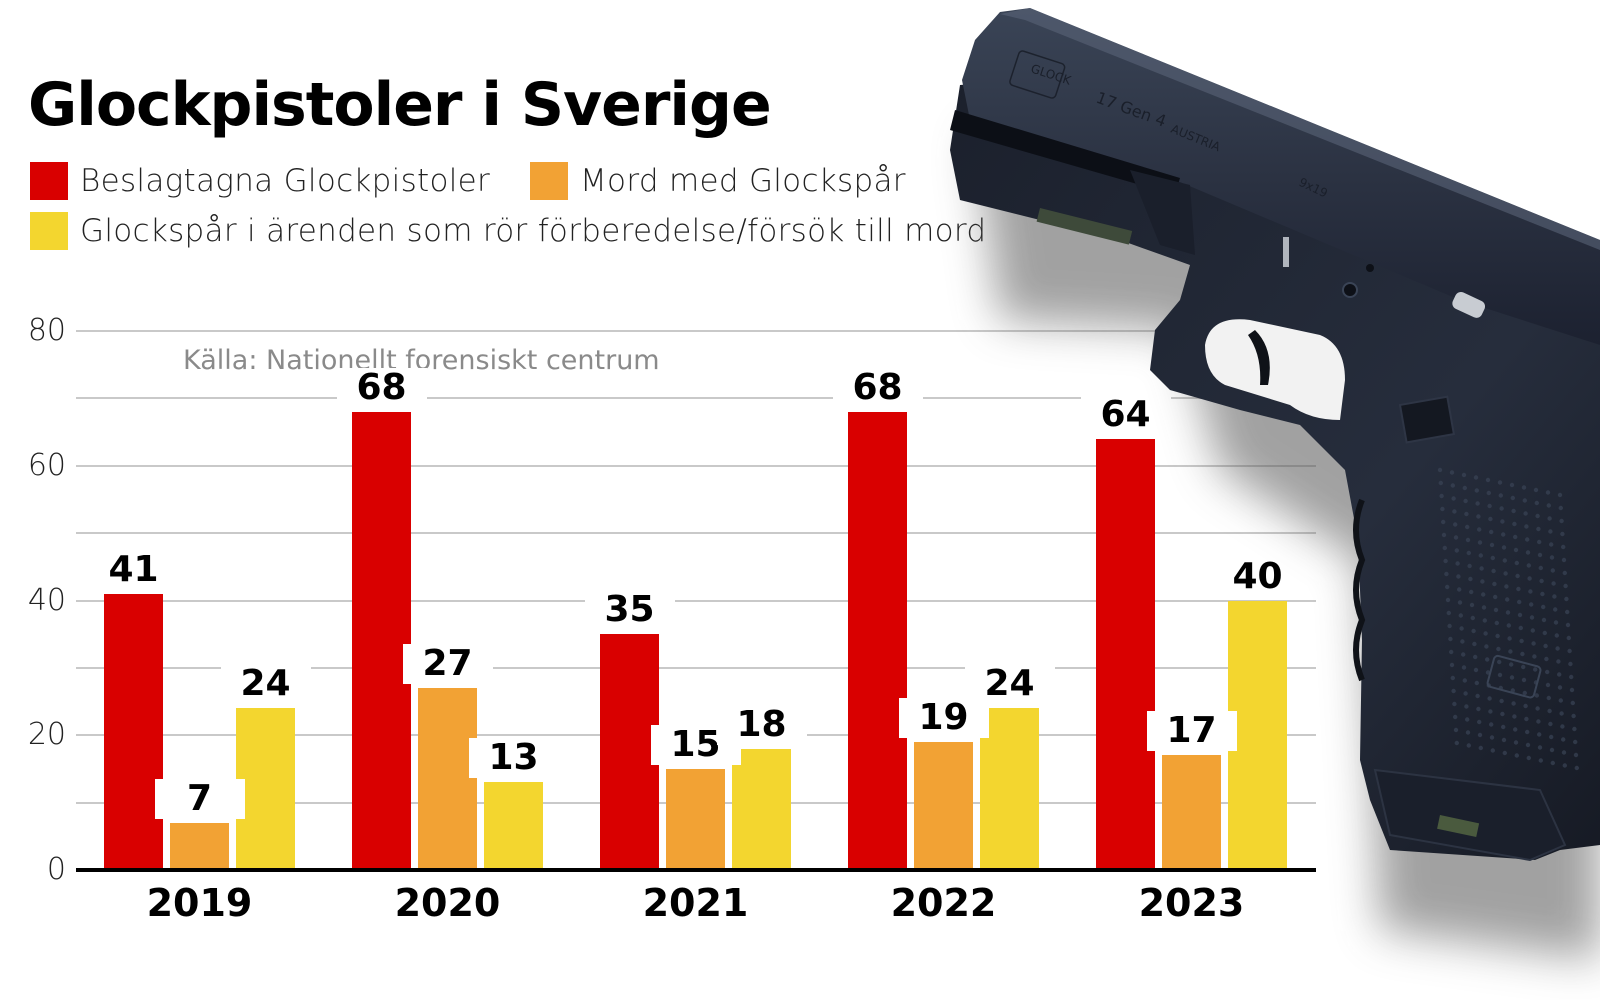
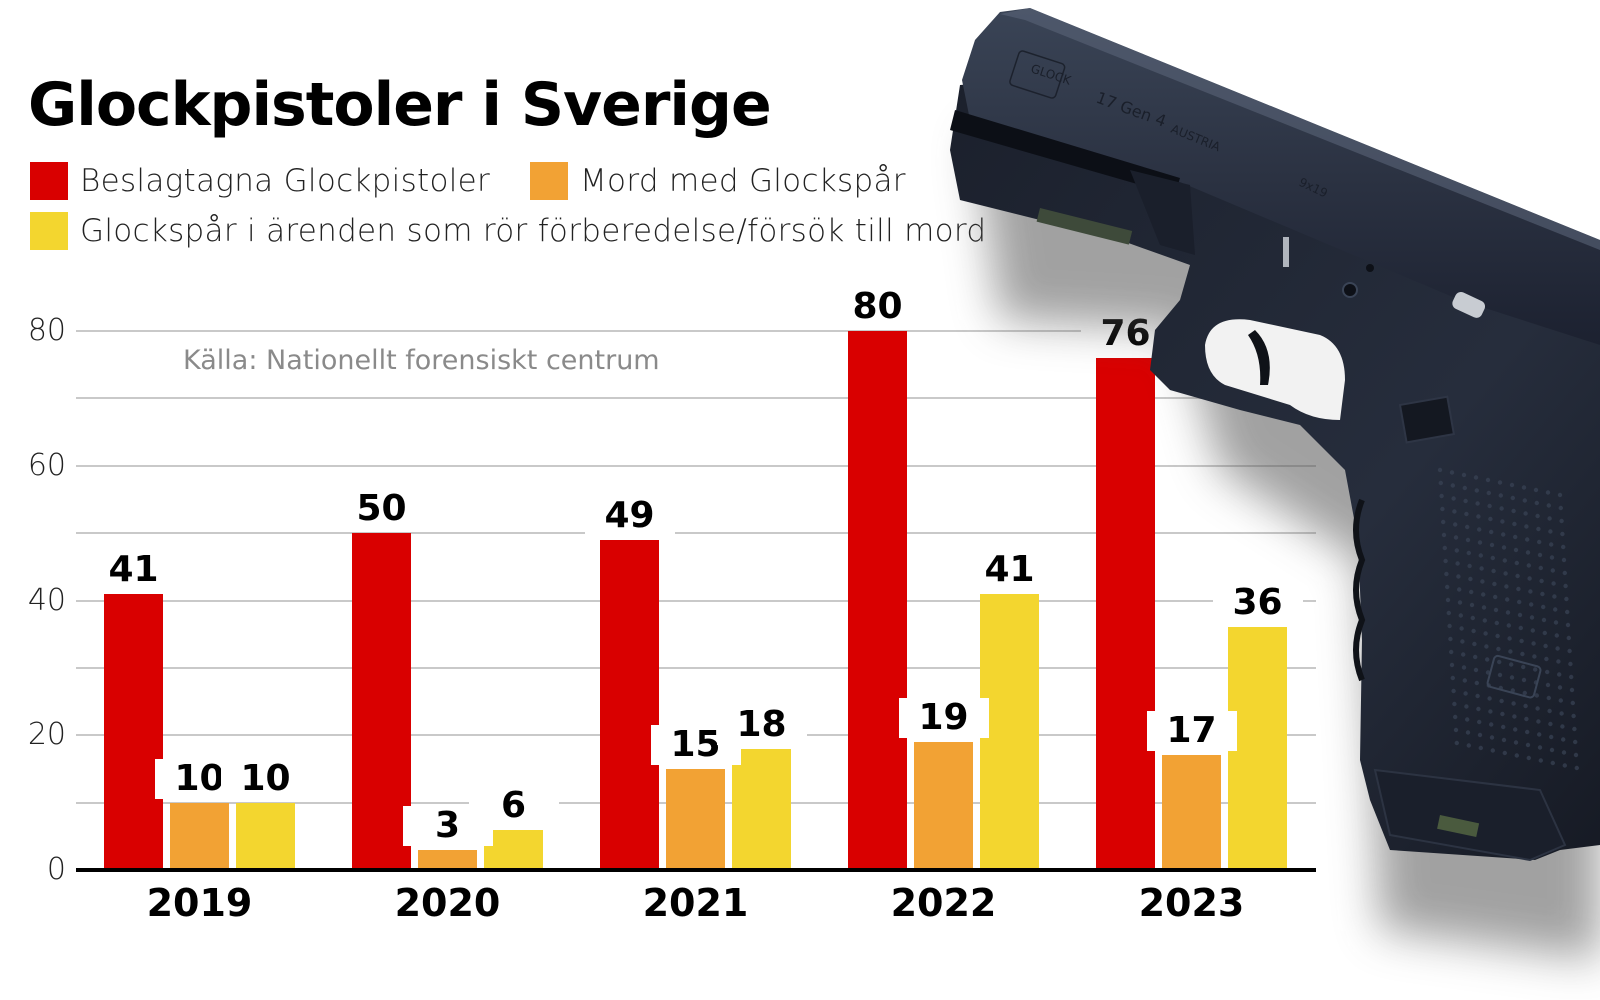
Mord med Glockspår/2019: 7 -> 10
Glockspår i ärenden som rör förberedelse/försök till mord/2019: 24 -> 10
Beslagtagna Glockpistoler/2020: 68 -> 50
Mord med Glockspår/2020: 27 -> 3
Glockspår i ärenden som rör förberedelse/försök till mord/2020: 13 -> 6
Beslagtagna Glockpistoler/2021: 35 -> 49
Beslagtagna Glockpistoler/2022: 68 -> 80
Glockspår i ärenden som rör förberedelse/försök till mord/2022: 24 -> 41
Beslagtagna Glockpistoler/2023: 64 -> 76
Glockspår i ärenden som rör förberedelse/försök till mord/2023: 40 -> 36
